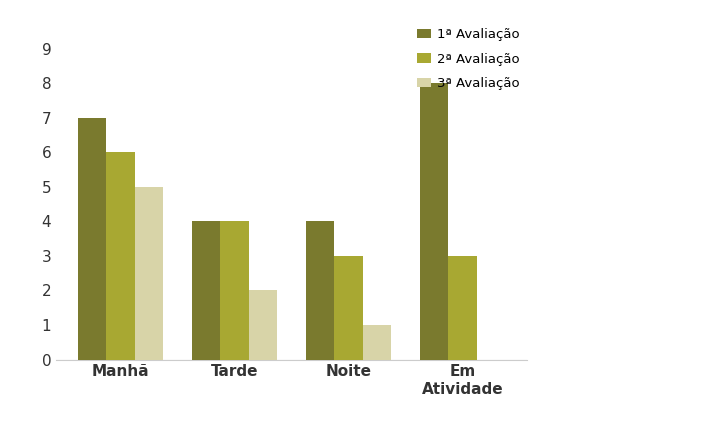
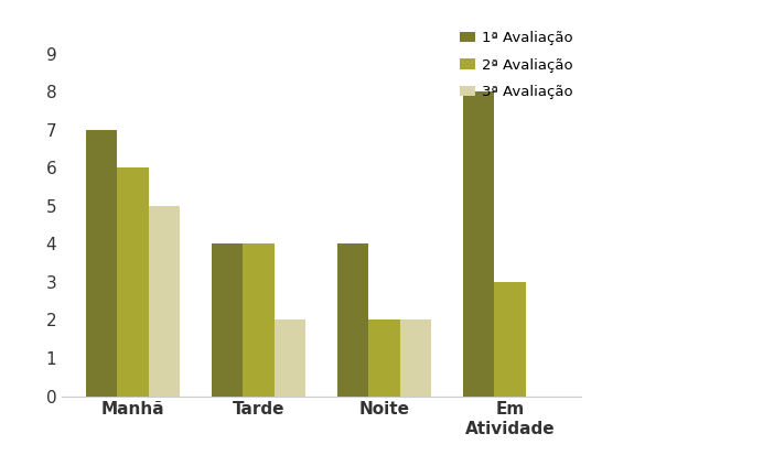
2ª Avaliação/Noite: 3 -> 2
3ª Avaliação/Noite: 1 -> 2
